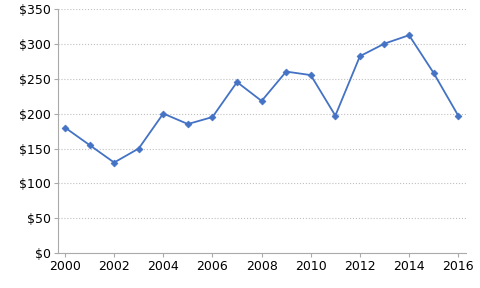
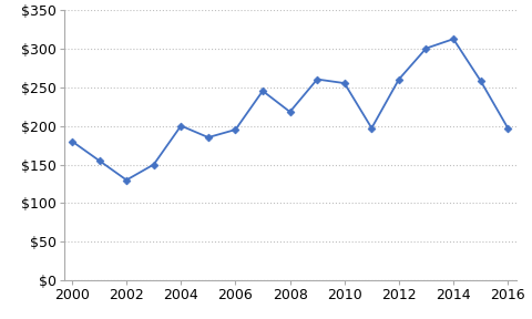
2012: $282 -> $260
